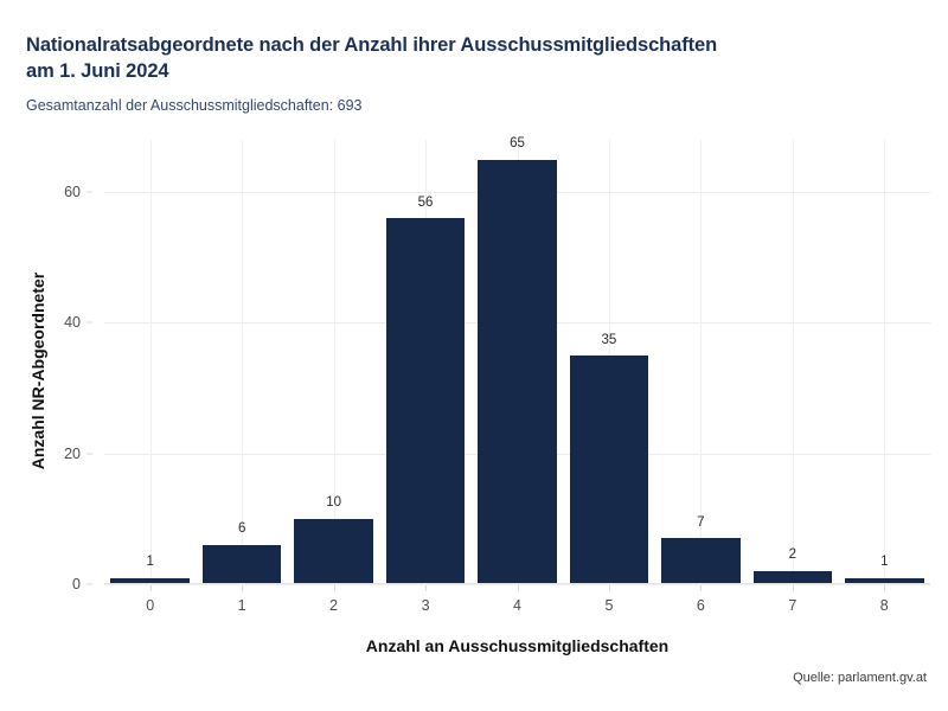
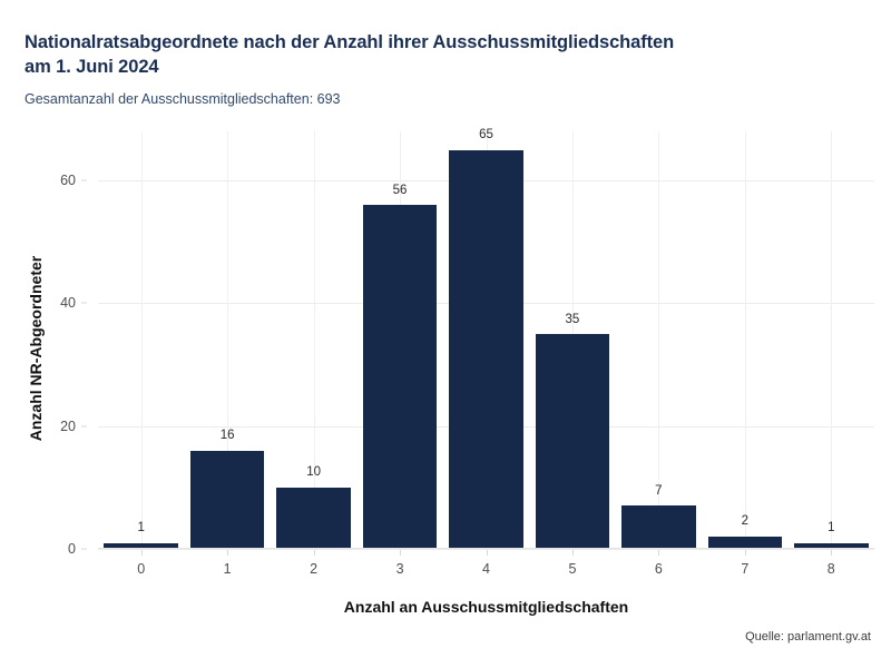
1: 6 -> 16
